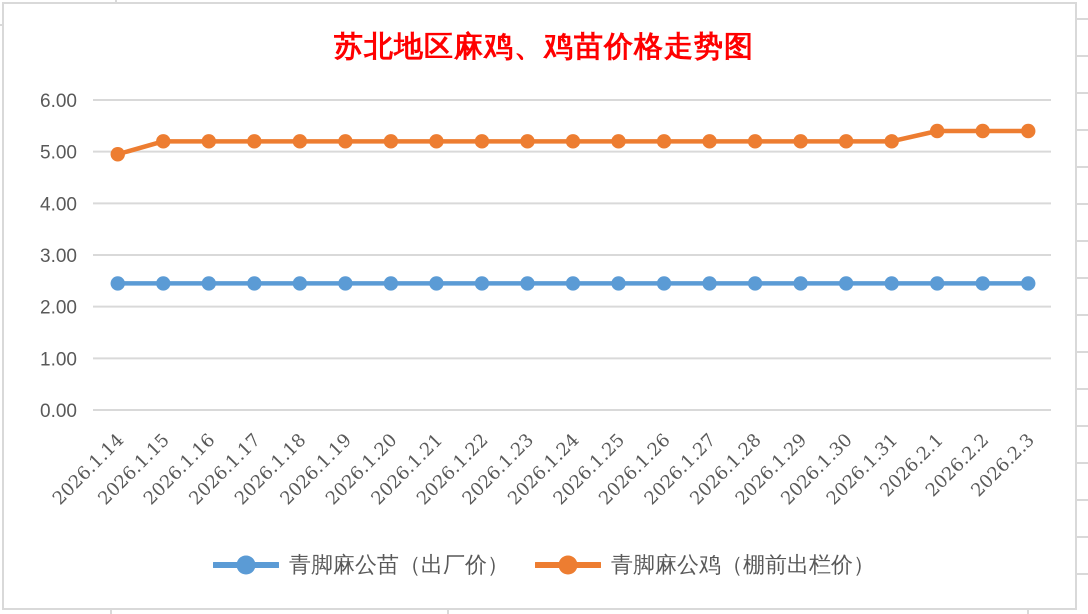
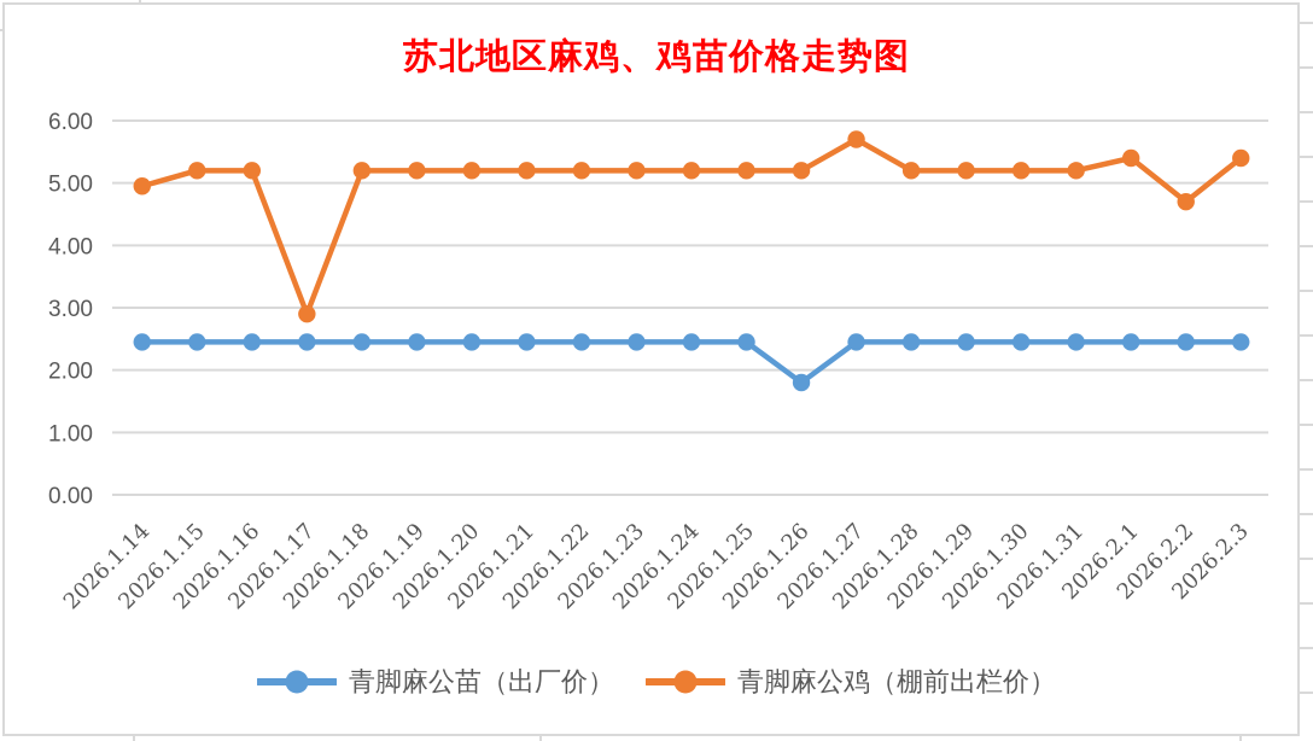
青脚麻公鸡（棚前出栏价）/2026.1.17: 5.2 -> 2.9
青脚麻公苗（出厂价）/2026.1.26: 2.5 -> 1.8
青脚麻公鸡（棚前出栏价）/2026.1.27: 5.2 -> 5.7
青脚麻公鸡（棚前出栏价）/2026.2.2: 5.4 -> 4.7
